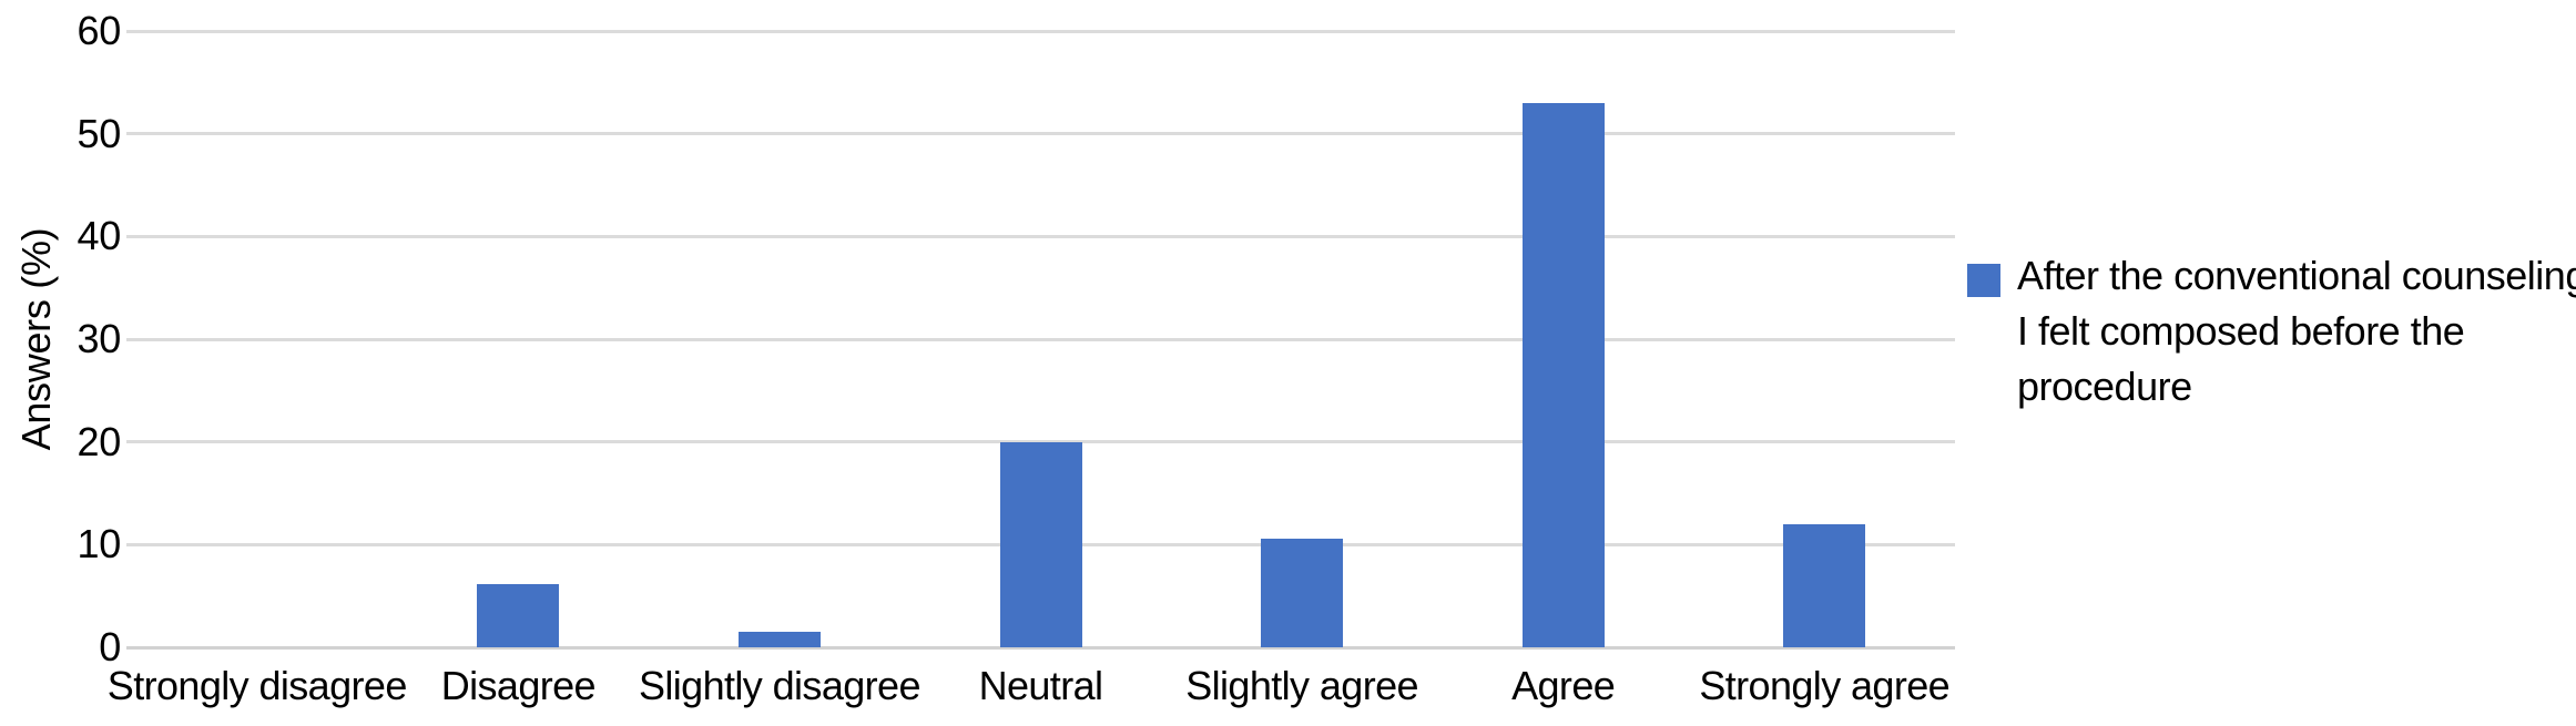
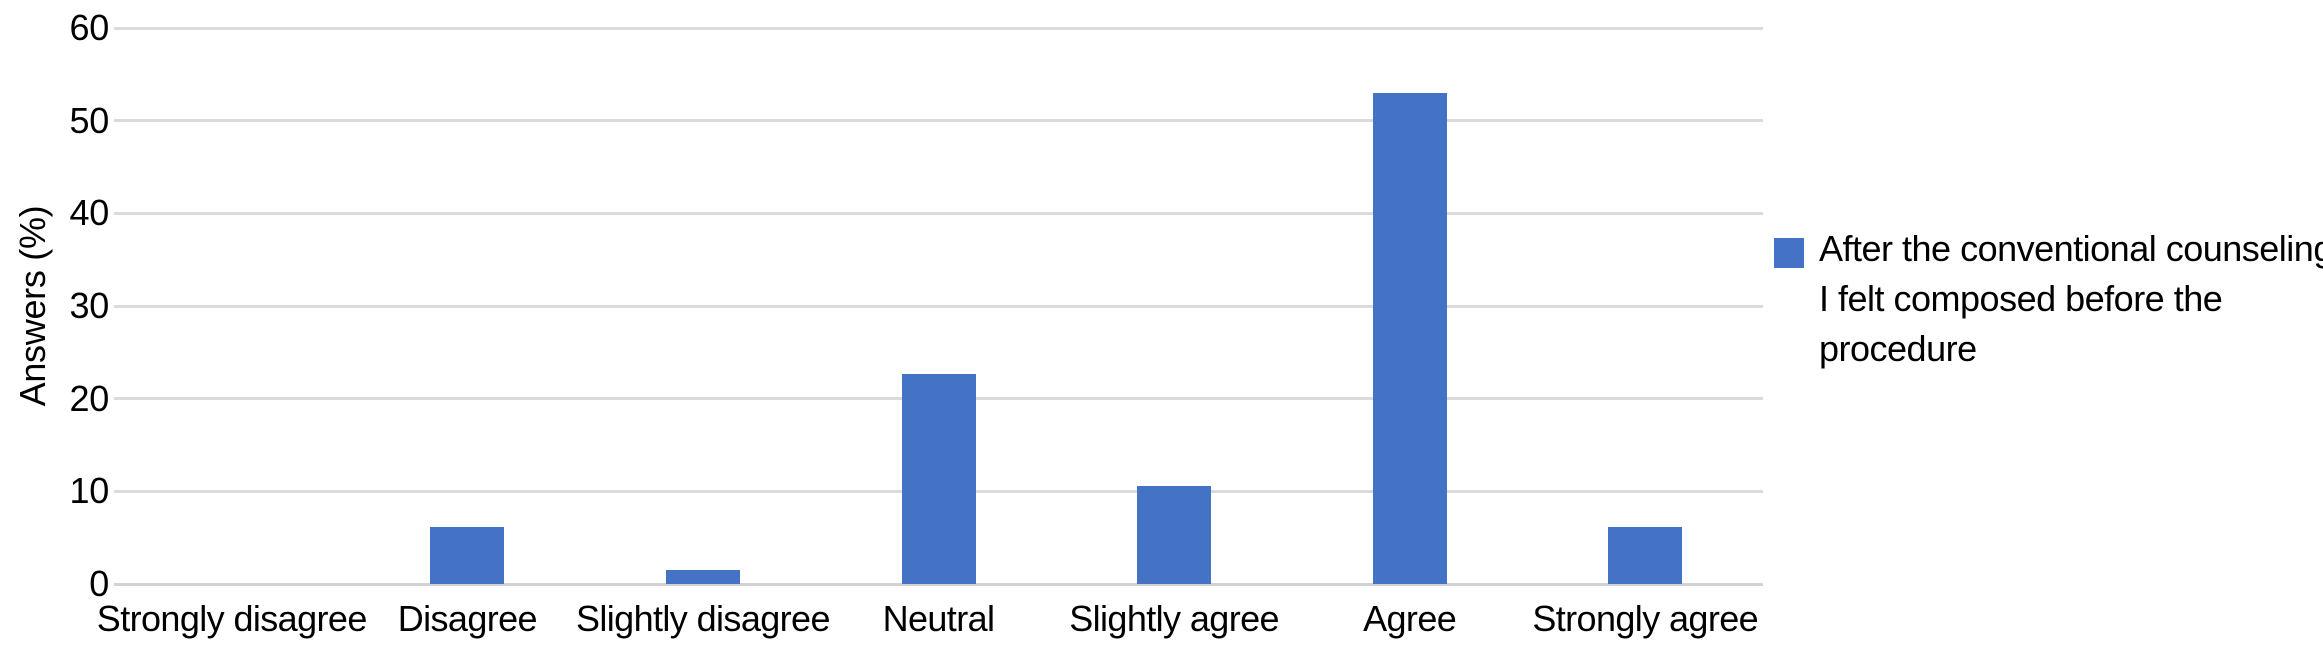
Neutral: 20 -> 23
Strongly agree: 12 -> 6
